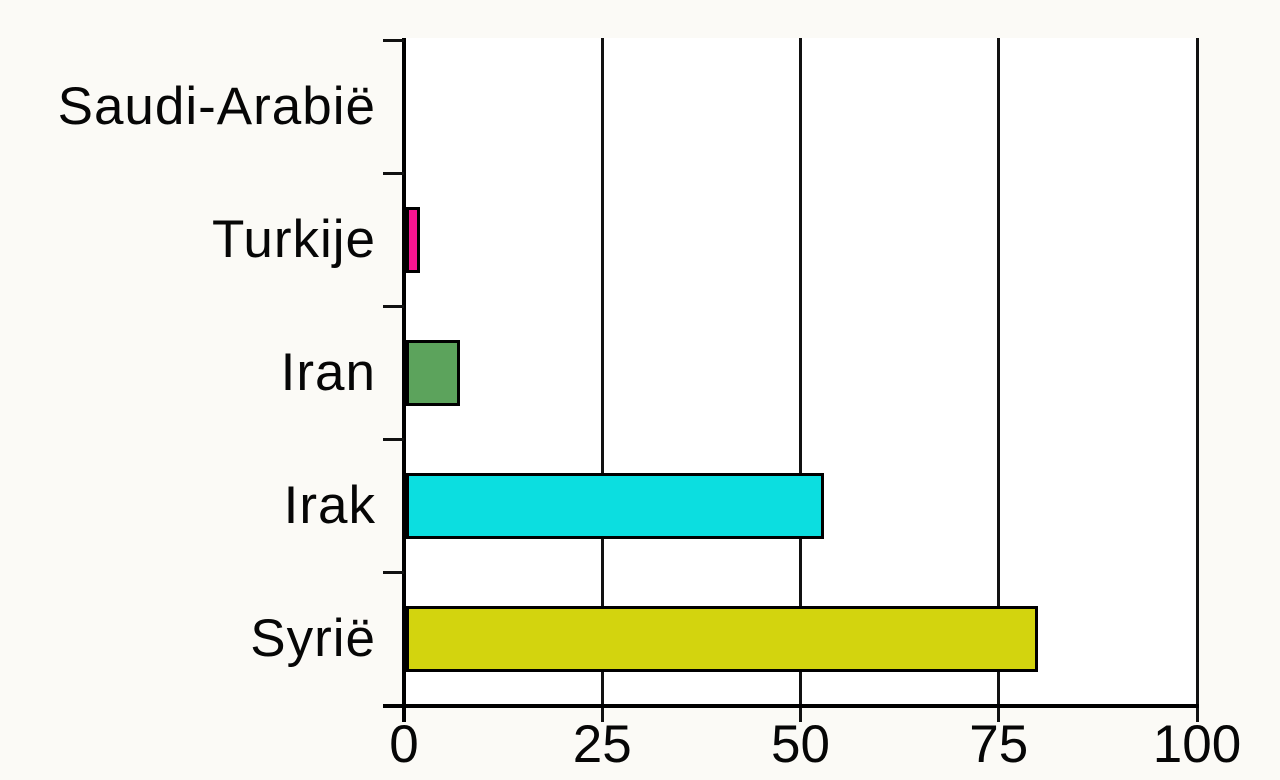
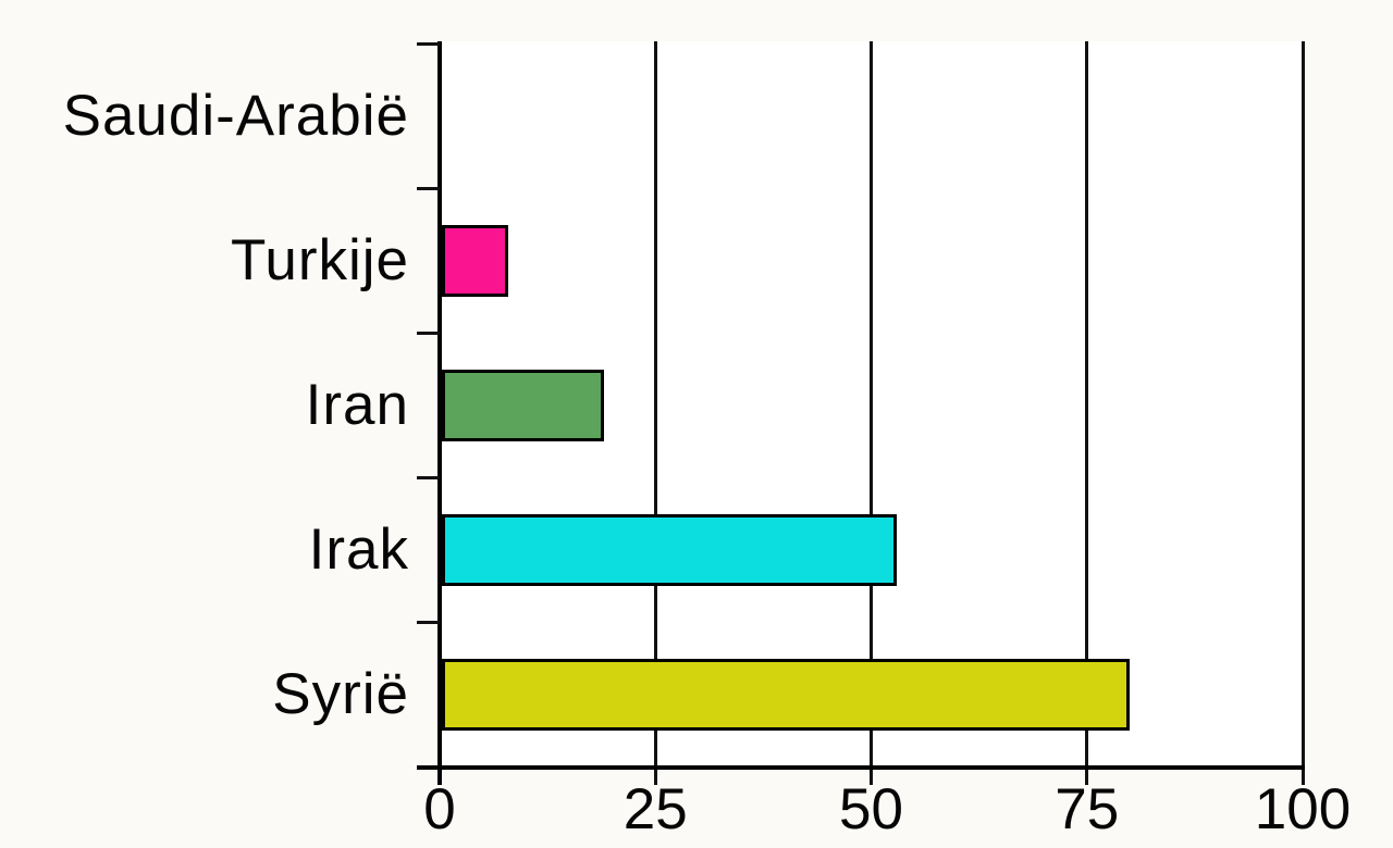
Turkije: 2 -> 8
Iran: 7 -> 19
